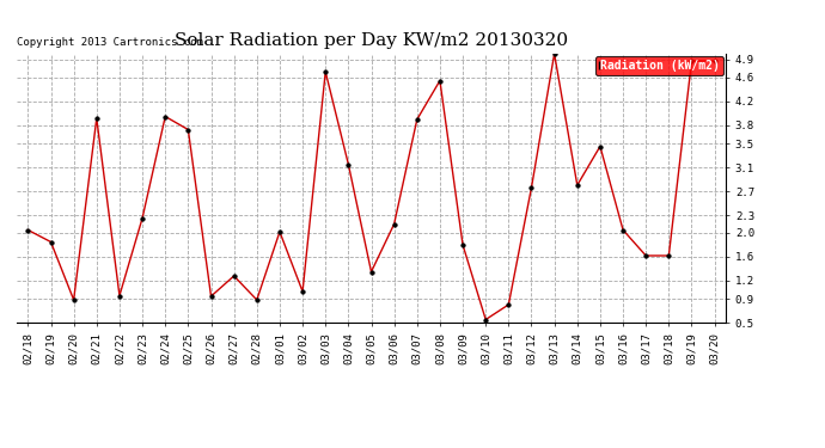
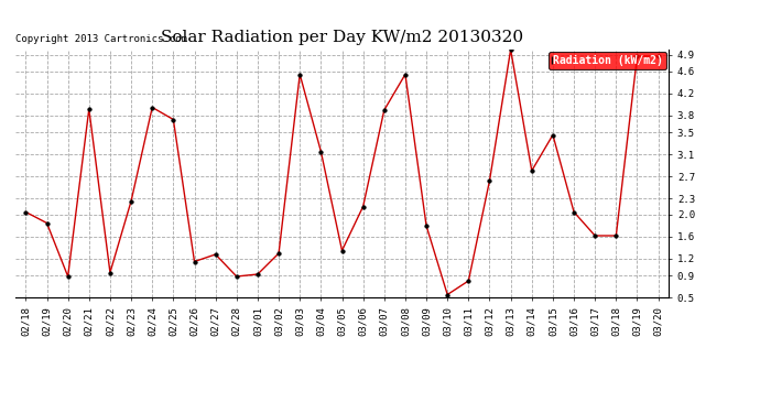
02/26: 0.94 -> 1.15
03/01: 2.02 -> 0.92
03/02: 1.02 -> 1.30
03/03: 4.70 -> 4.55
03/12: 2.76 -> 2.62
